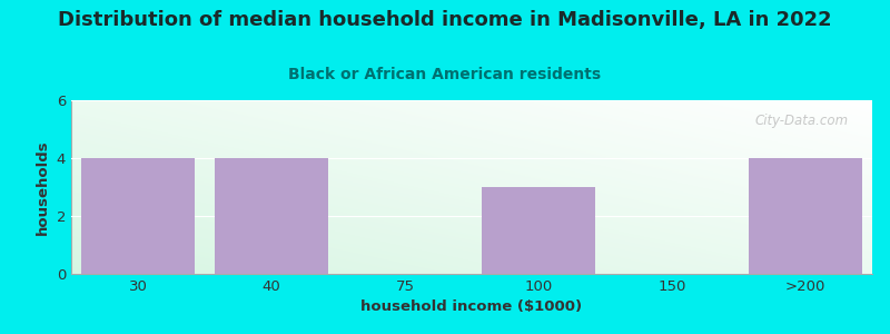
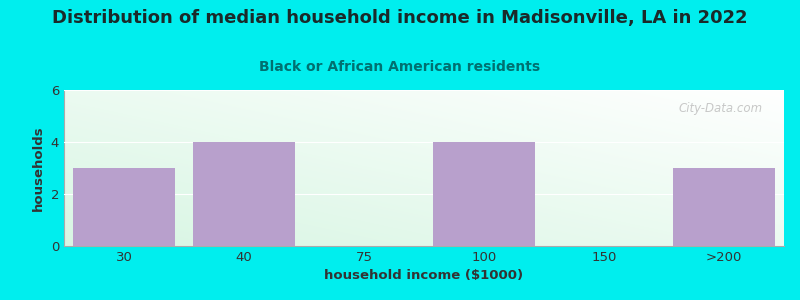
30: 4 -> 3
100: 3 -> 4
>200: 4 -> 3
